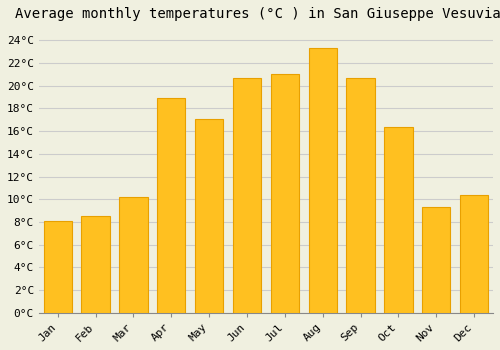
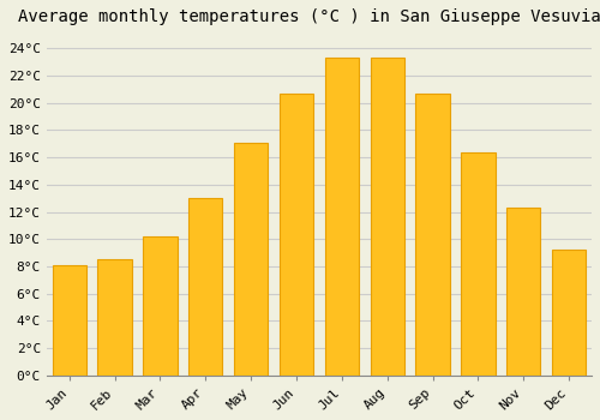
Apr: 18.9°C -> 13.0°C
Jul: 21.0°C -> 23.3°C
Nov: 9.3°C -> 12.3°C
Dec: 10.4°C -> 9.2°C
